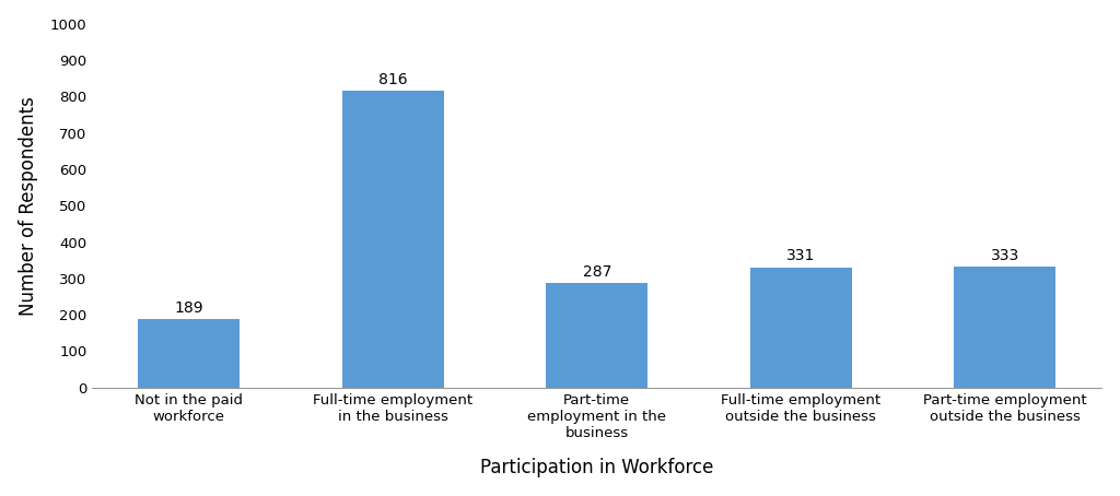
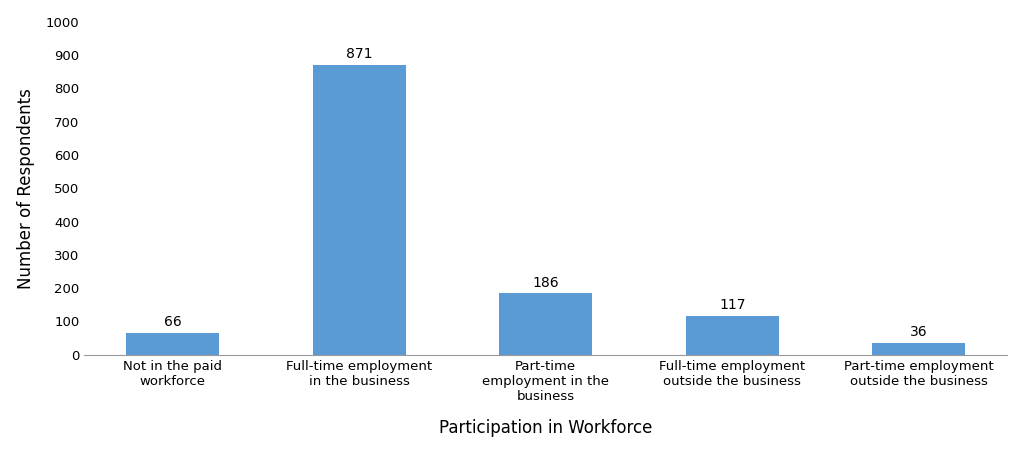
Not in the paid workforce: 189 -> 66
Full-time employment in the business: 816 -> 871
Part-time employment in the business: 287 -> 186
Full-time employment outside the business: 331 -> 117
Part-time employment outside the business: 333 -> 36
